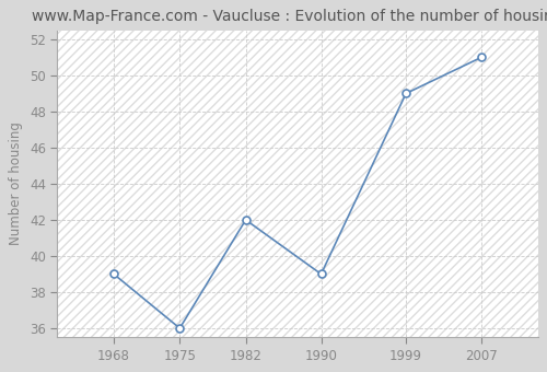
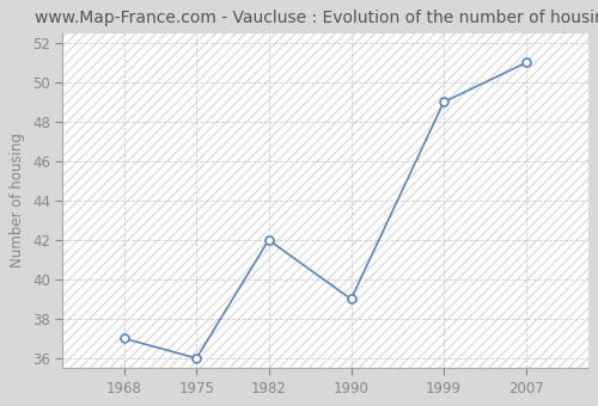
1968: 39 -> 37
